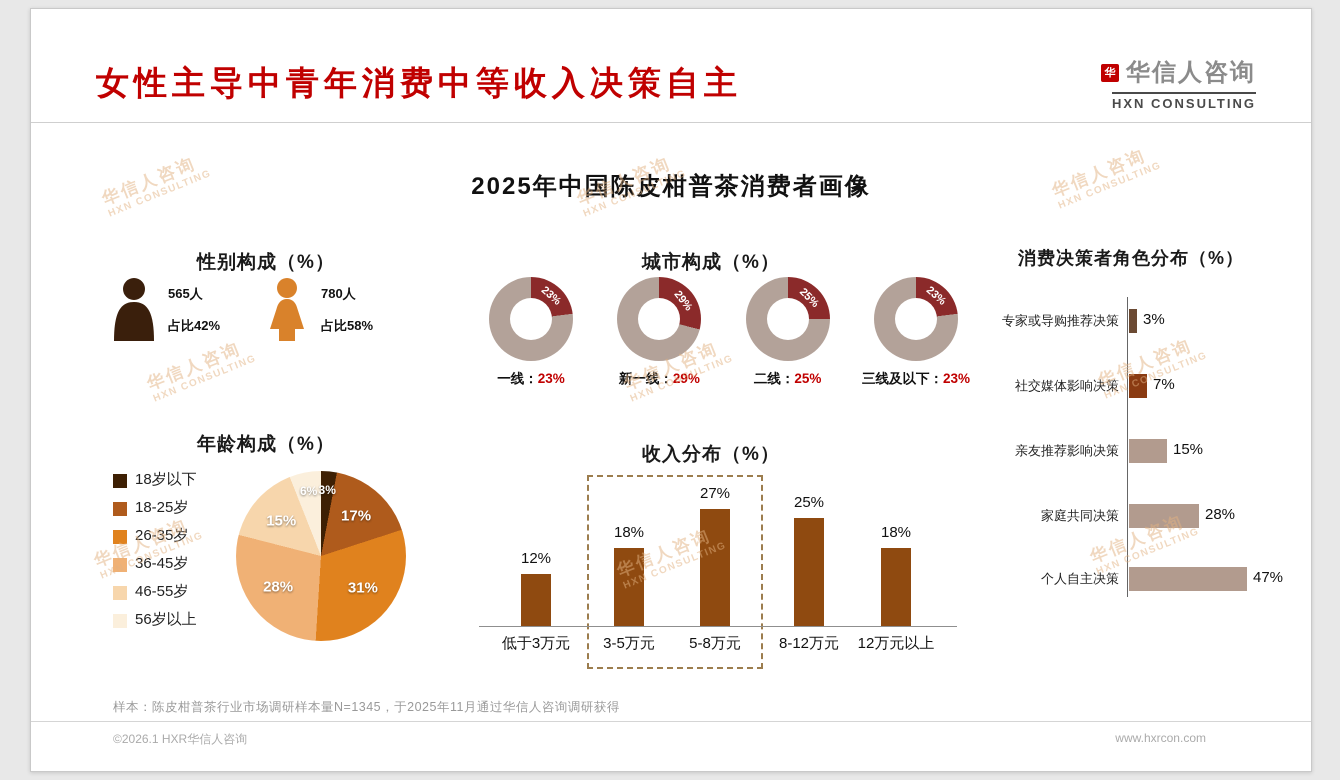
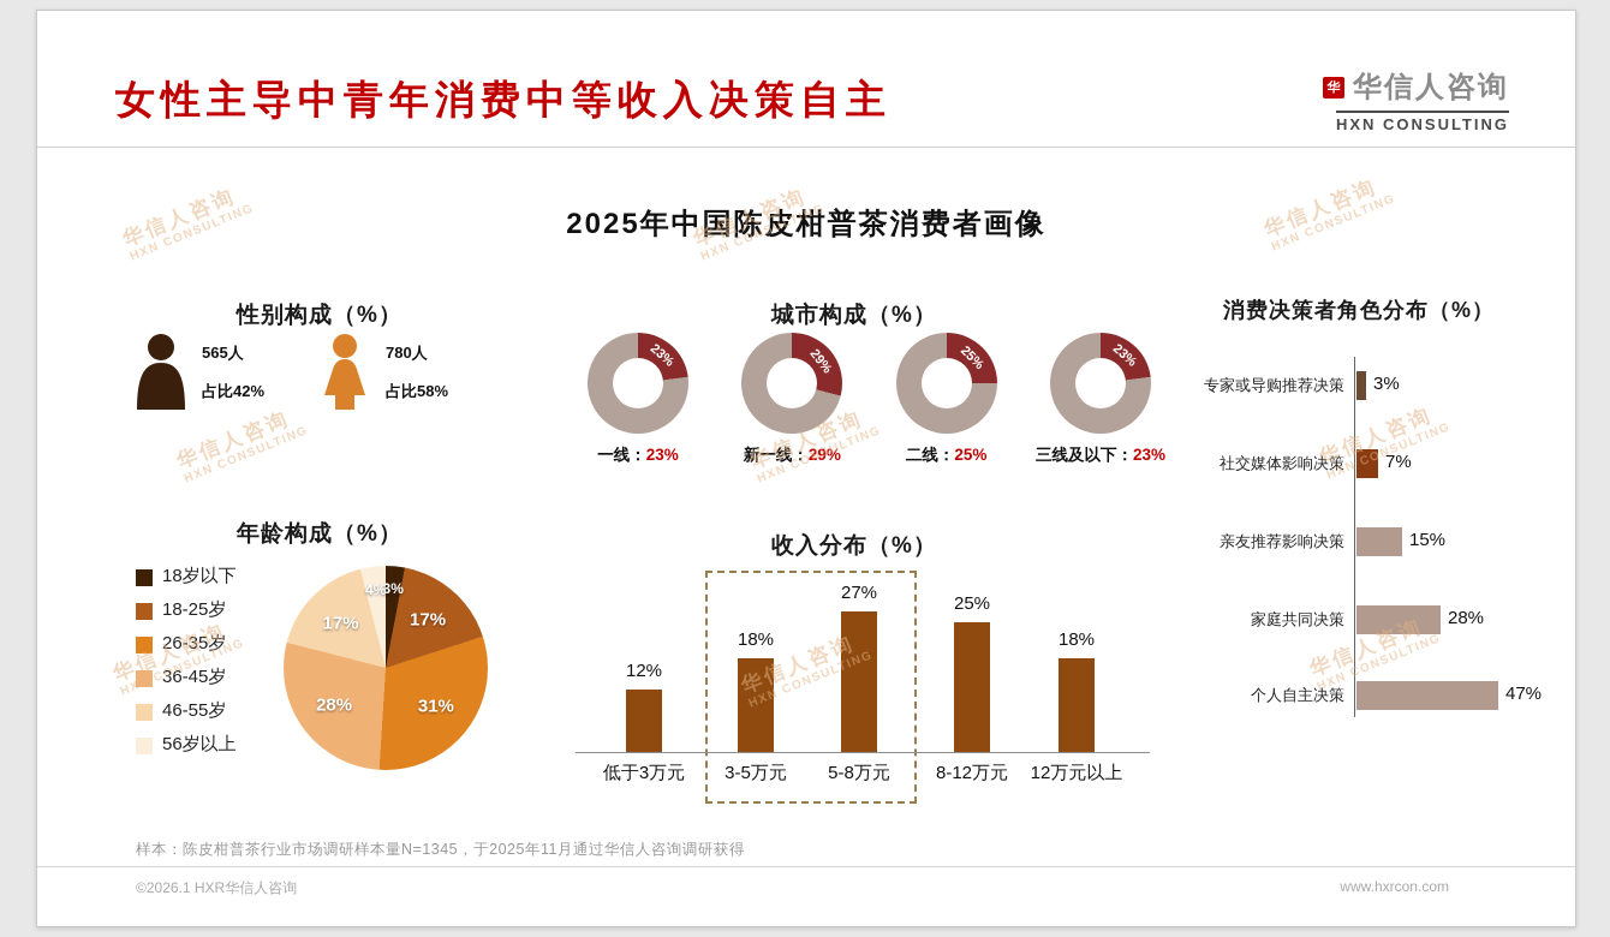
年龄构成（%）/46-55岁: 15% -> 17%
年龄构成（%）/56岁以上: 6% -> 4%
